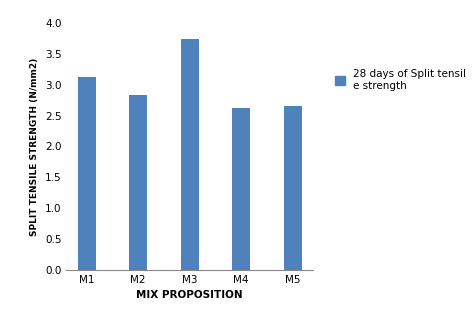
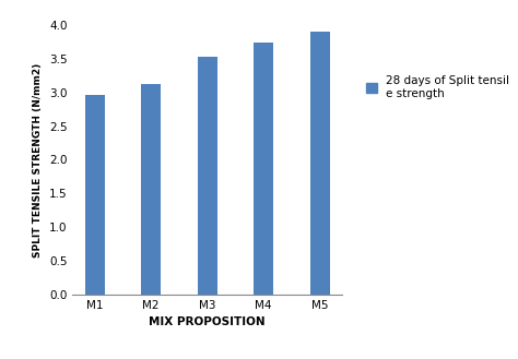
M1: 3.12 -> 2.97
M2: 2.84 -> 3.12
M3: 3.74 -> 3.53
M4: 2.62 -> 3.74
M5: 2.66 -> 3.90
